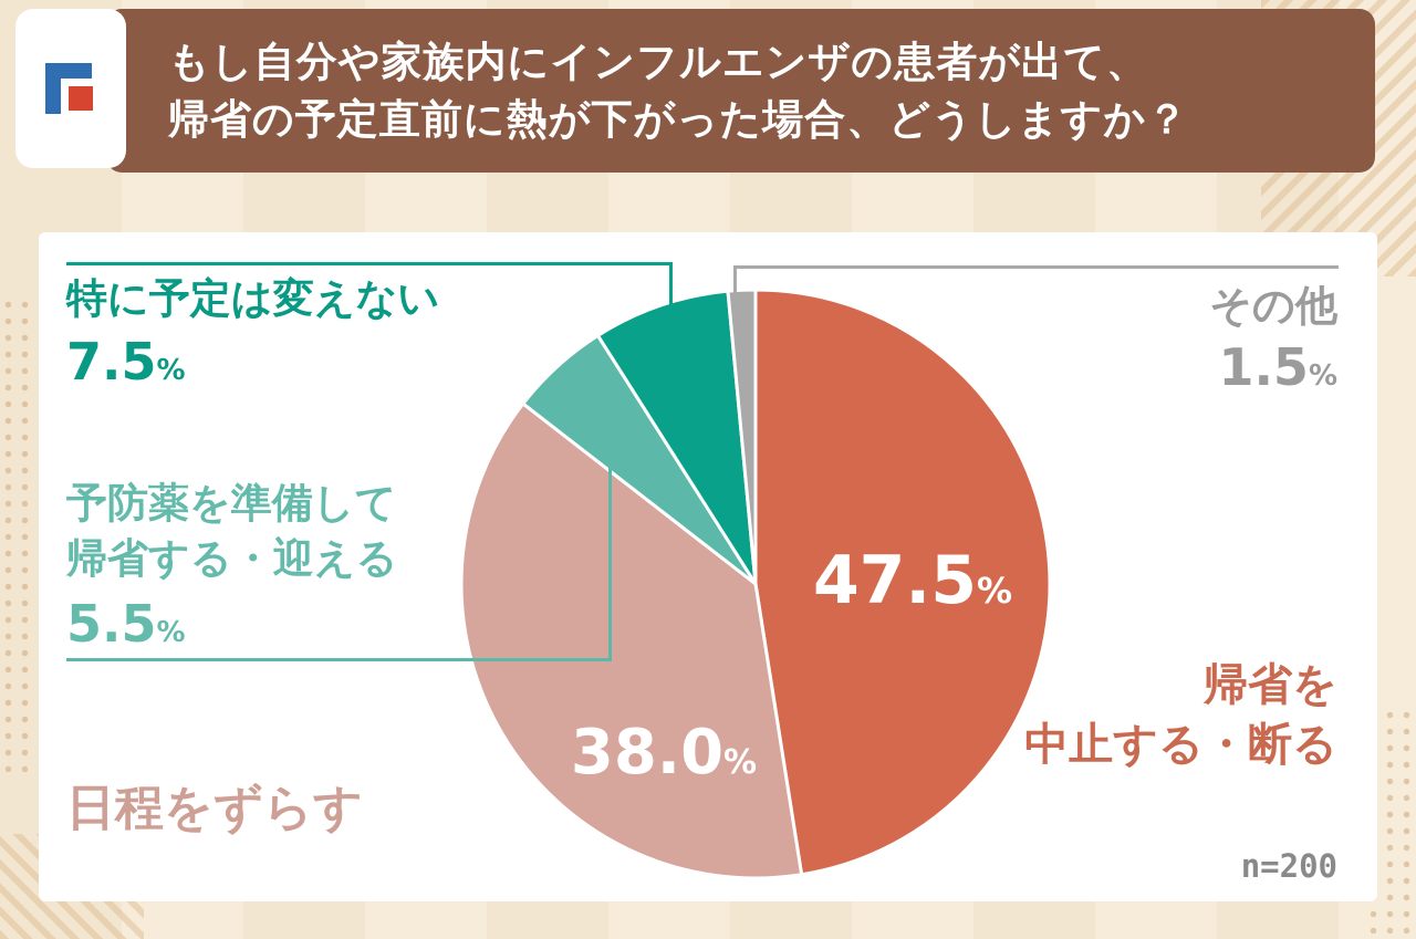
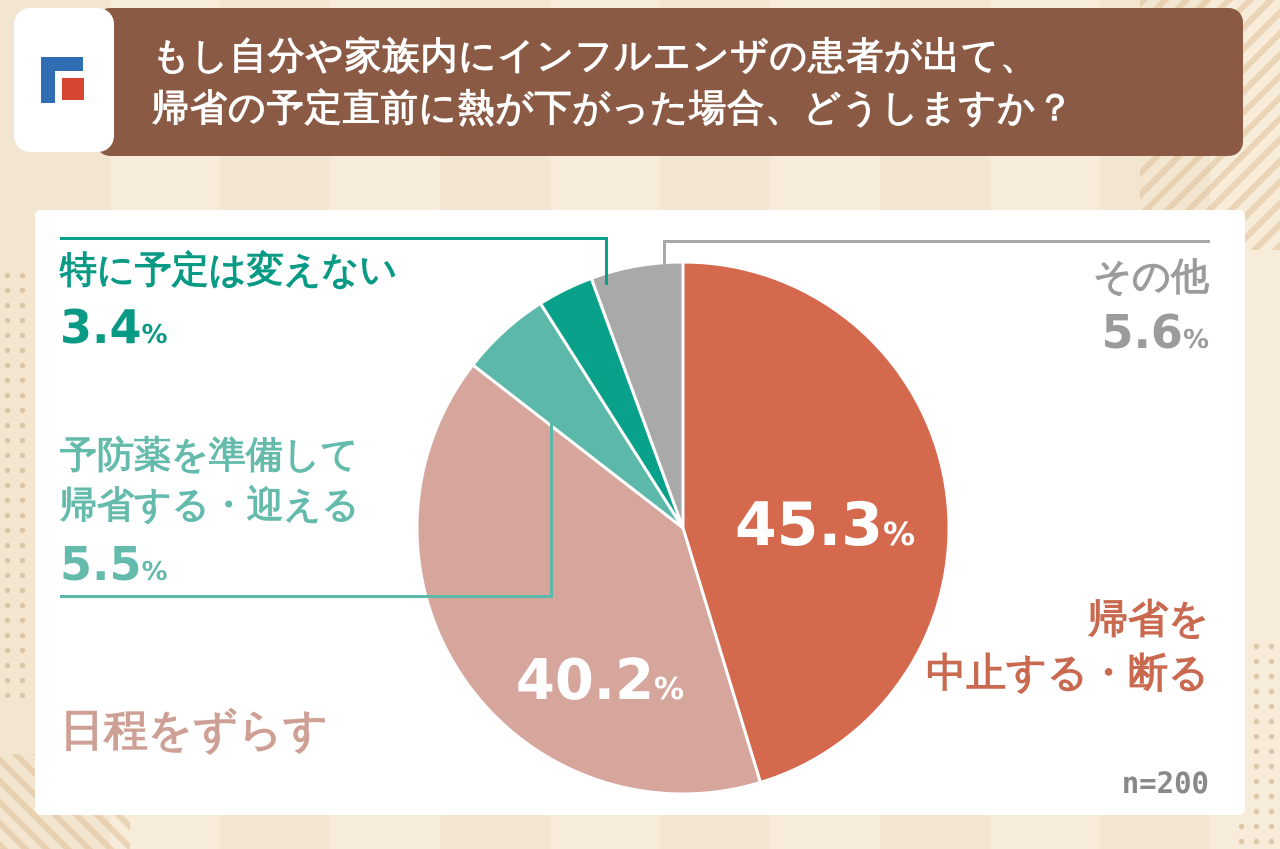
帰省を中止する・断る: 47.5 -> 45.3
日程をずらす: 38.0 -> 40.2
特に予定は変えない: 7.5 -> 3.4
その他: 1.5 -> 5.6
